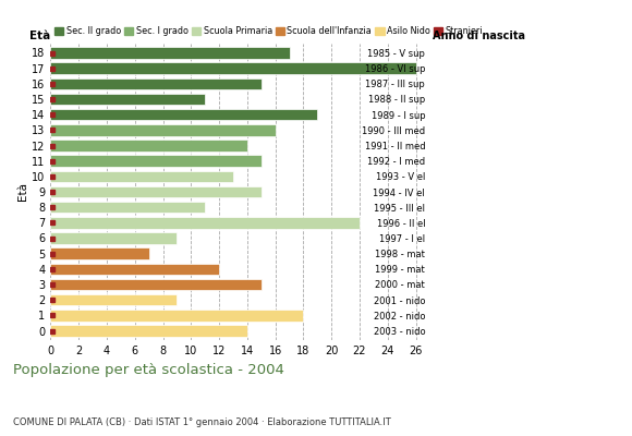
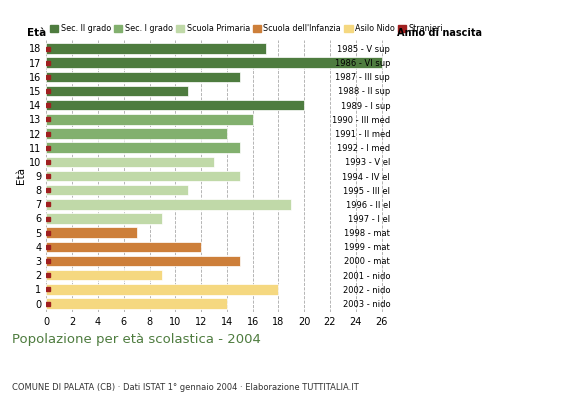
14: 19 -> 20
7: 22 -> 19
